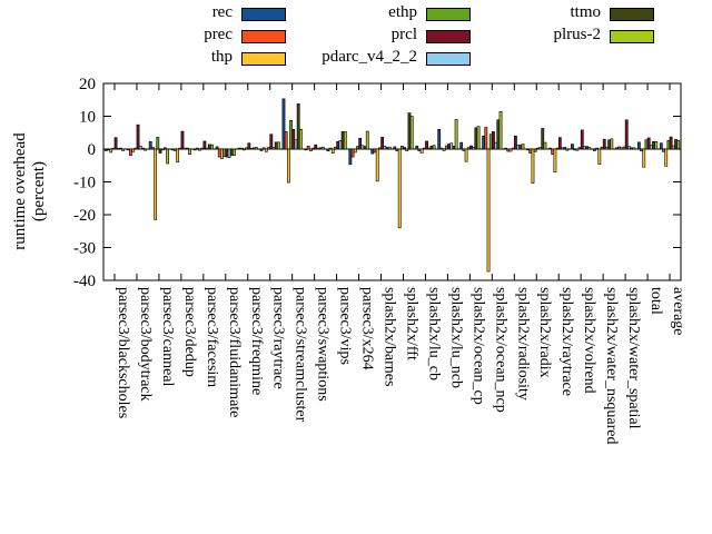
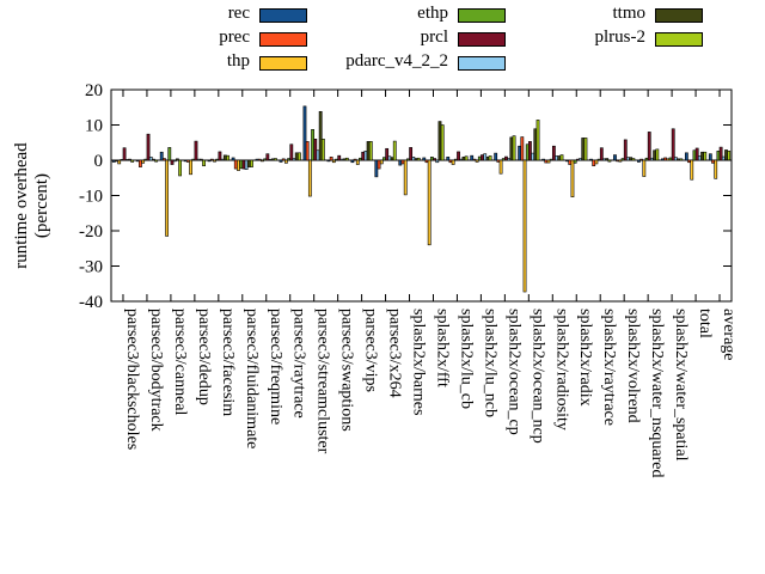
rec/splash2x/lu_ncb: 6 -> 1
plrus-2/splash2x/lu_ncb: 9 -> 1
plrus-2/splash2x/radix: 2 -> 6
thp/splash2x/raytrace: -7 -> -1
prcl/splash2x/water_nsquared: 3 -> 8
